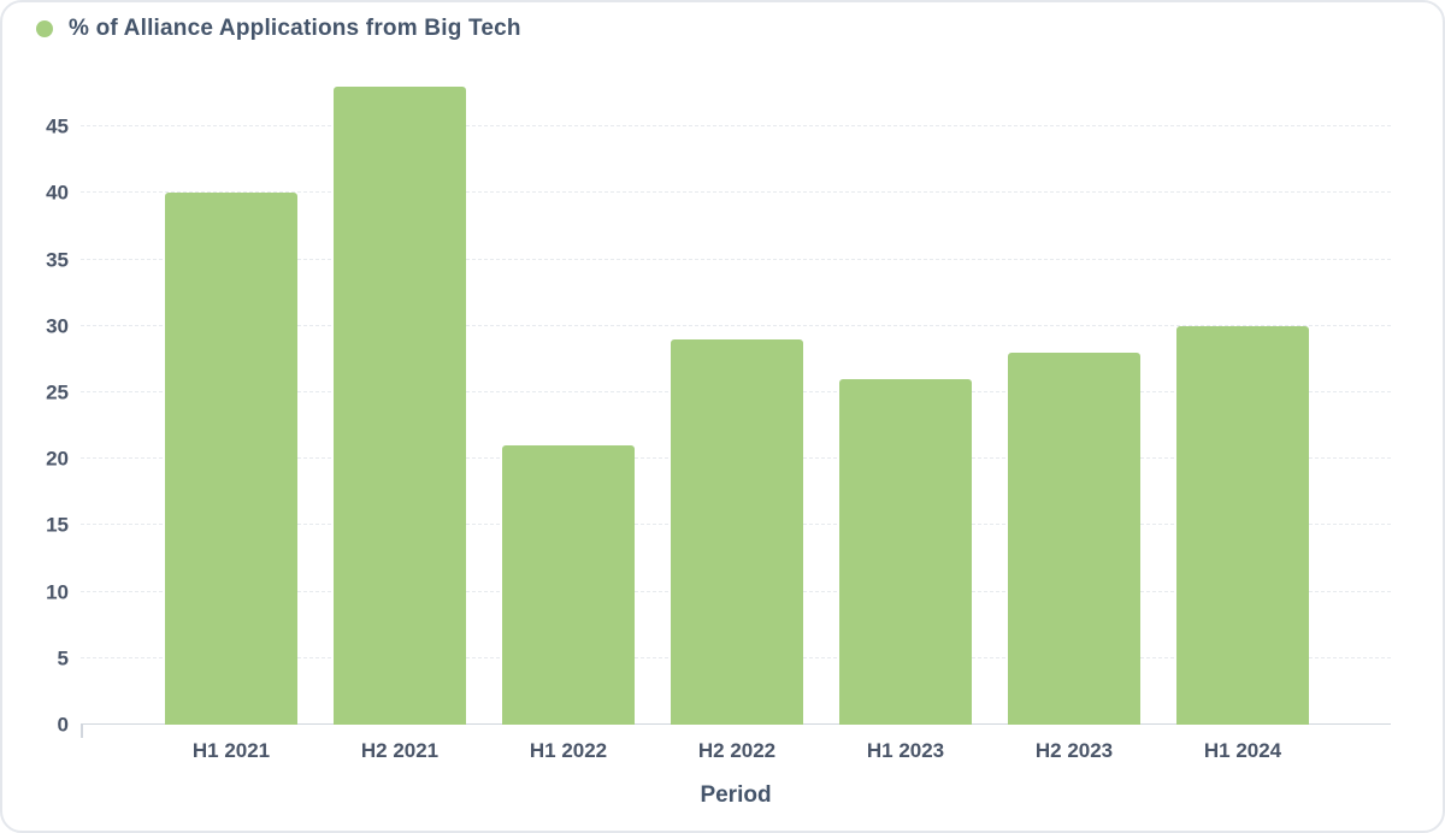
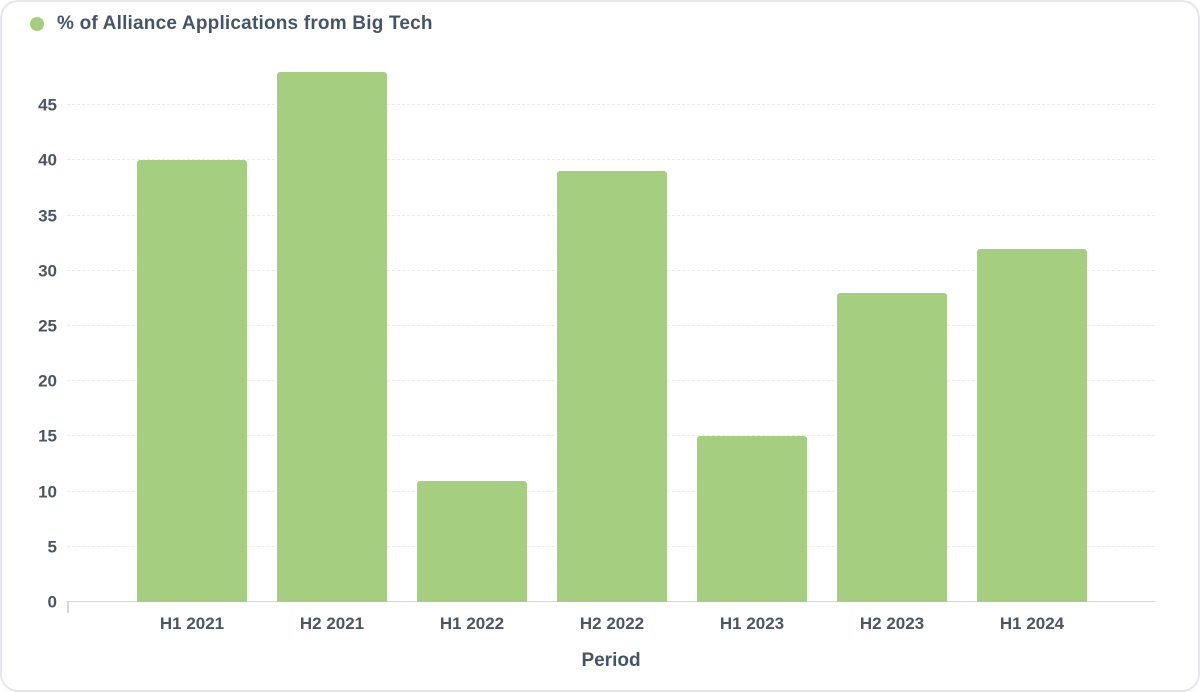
H1 2022: 21 -> 11
H2 2022: 29 -> 39
H1 2023: 26 -> 15
H1 2024: 30 -> 32
